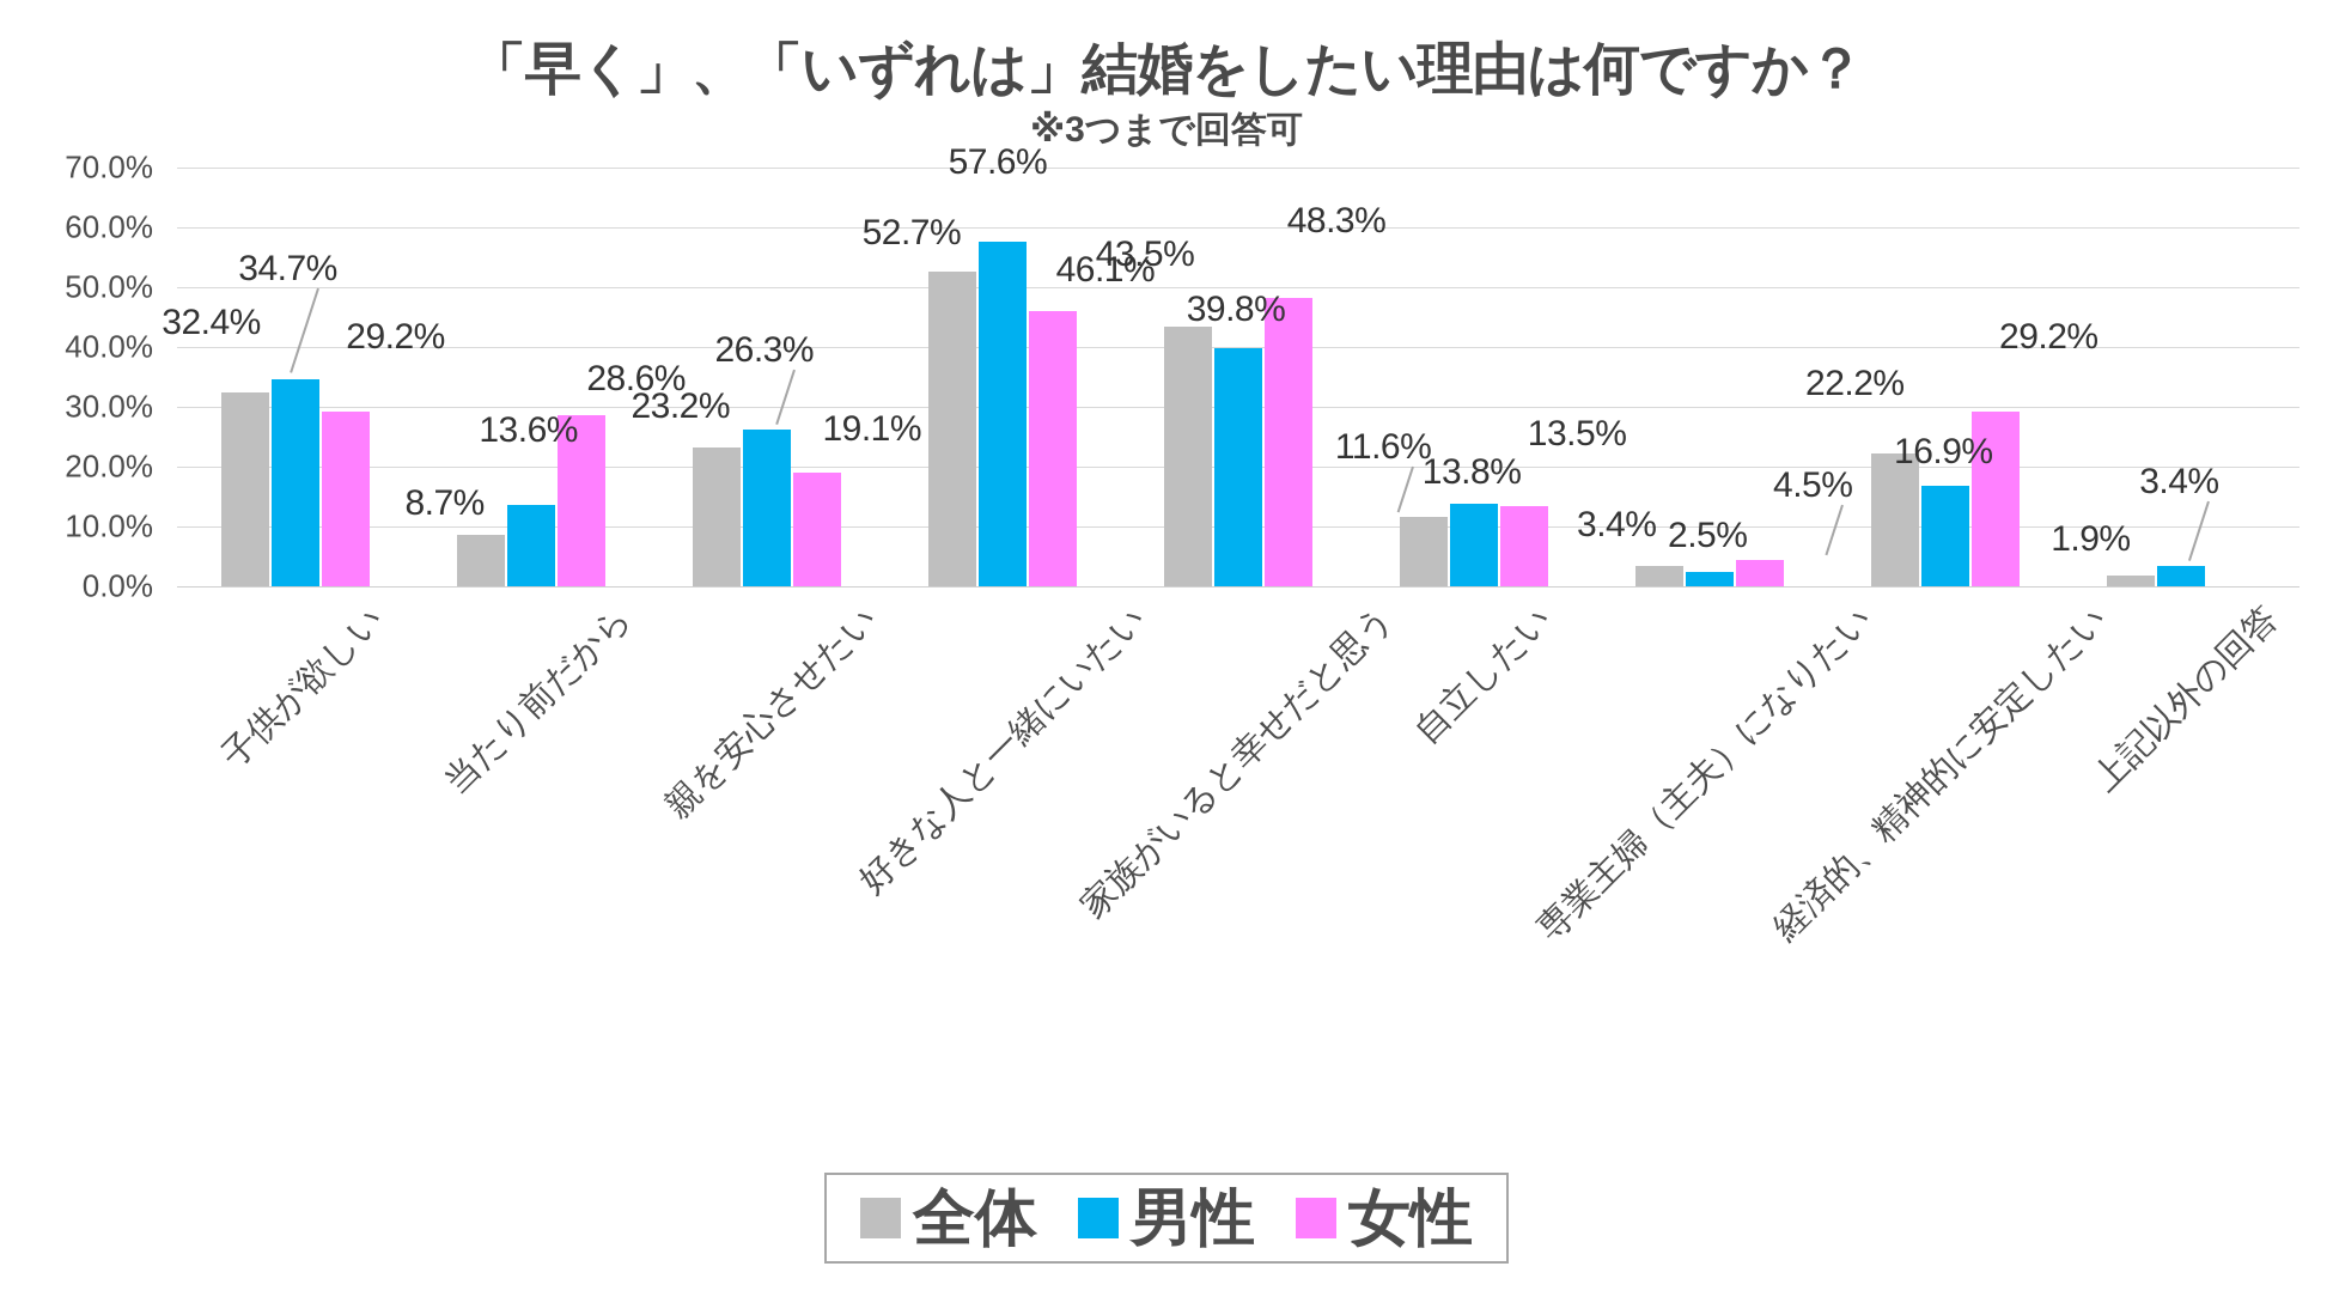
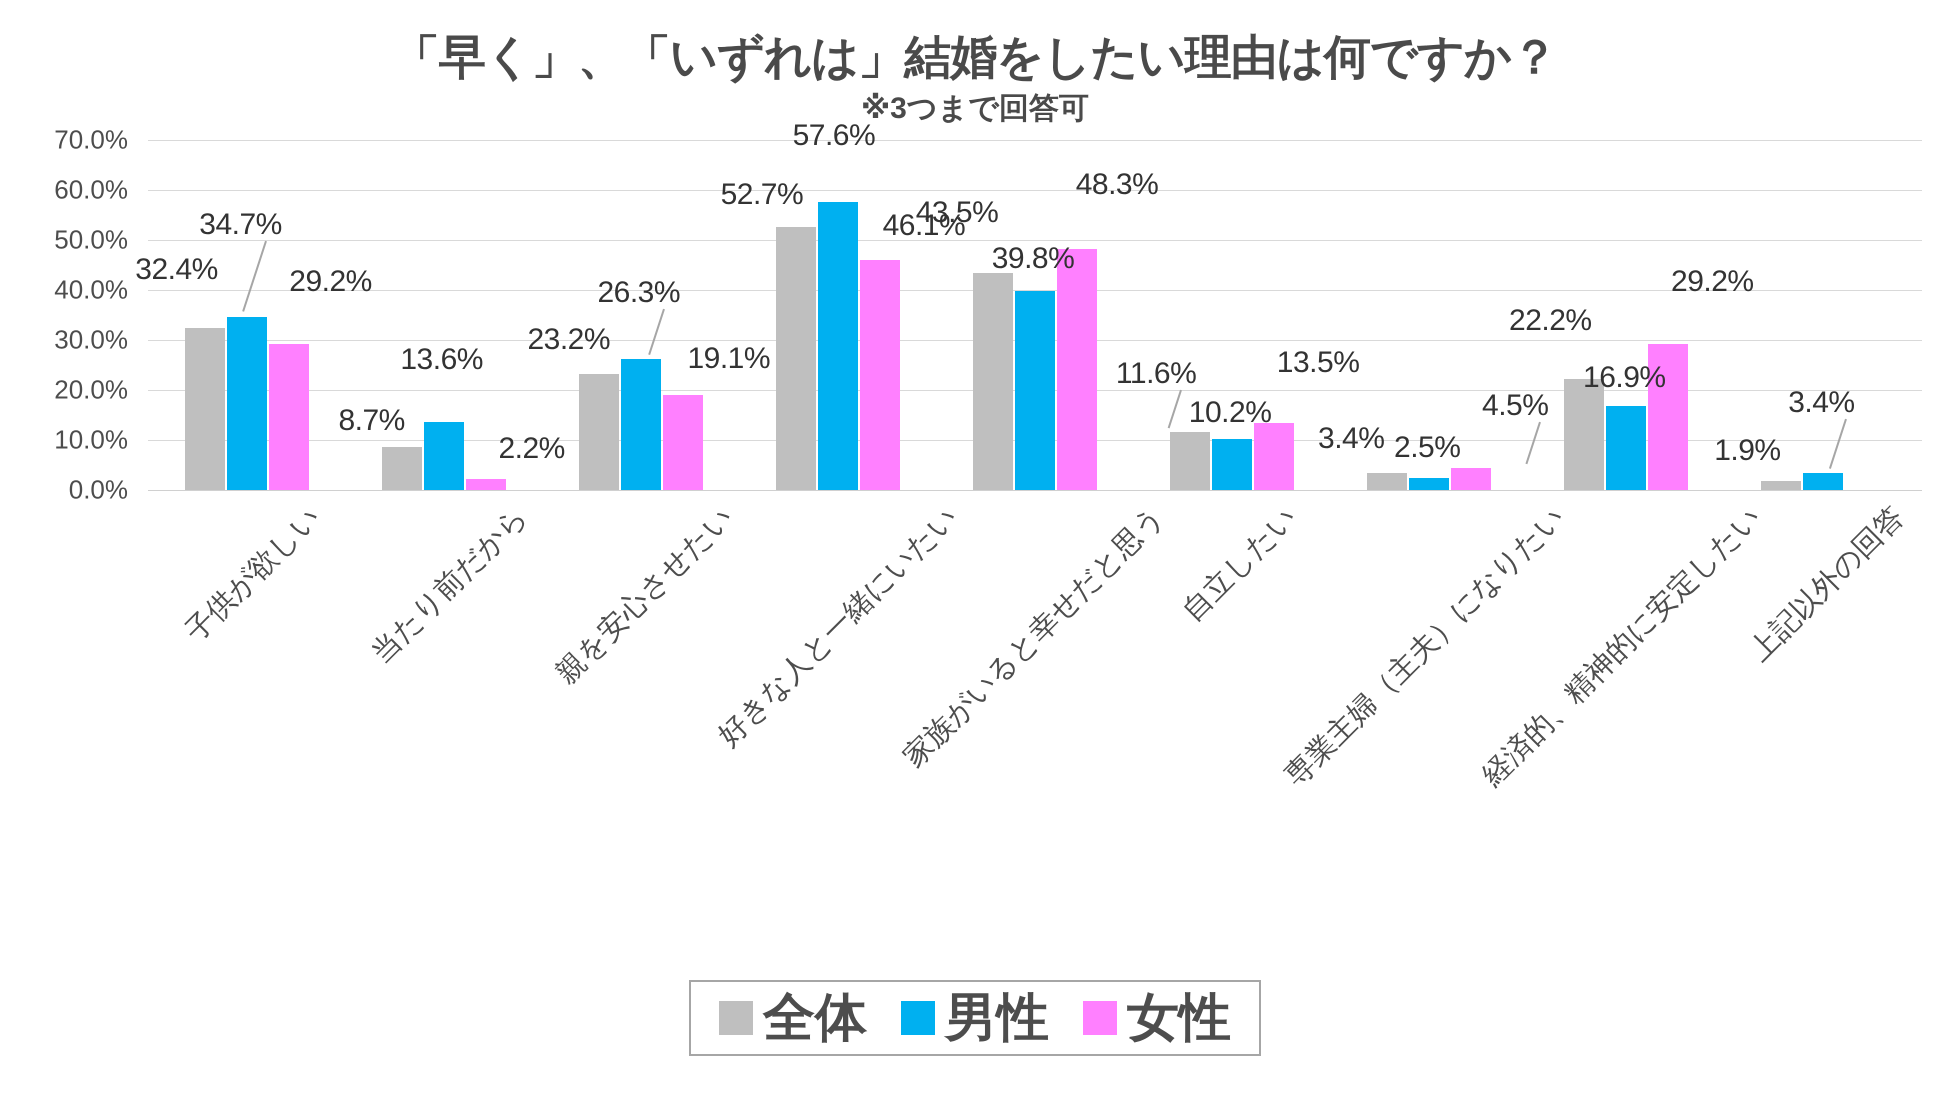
女性/当たり前だから: 28.6% -> 2.2%
男性/自立したい: 13.8% -> 10.2%
